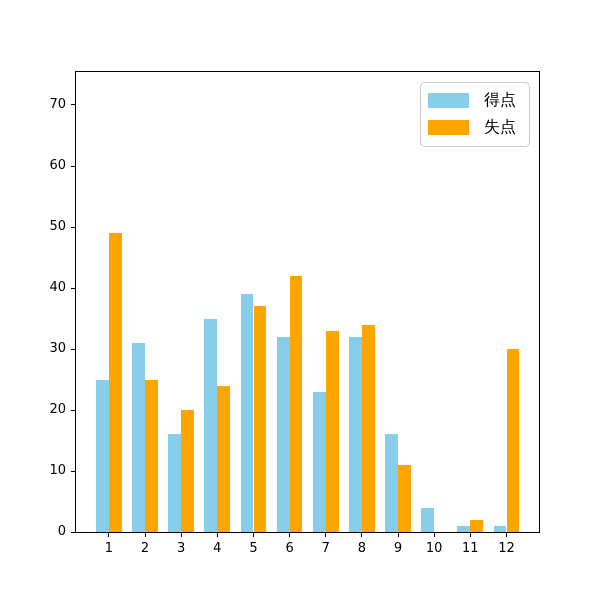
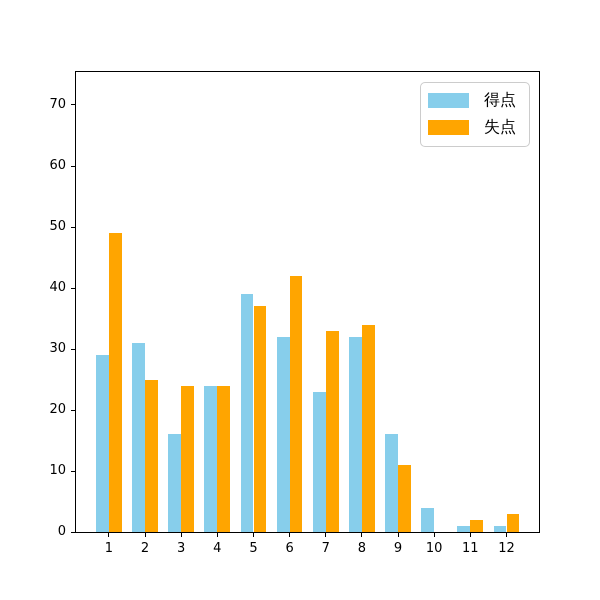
得点/1: 25 -> 29
失点/3: 20 -> 24
得点/4: 35 -> 24
失点/12: 30 -> 3
